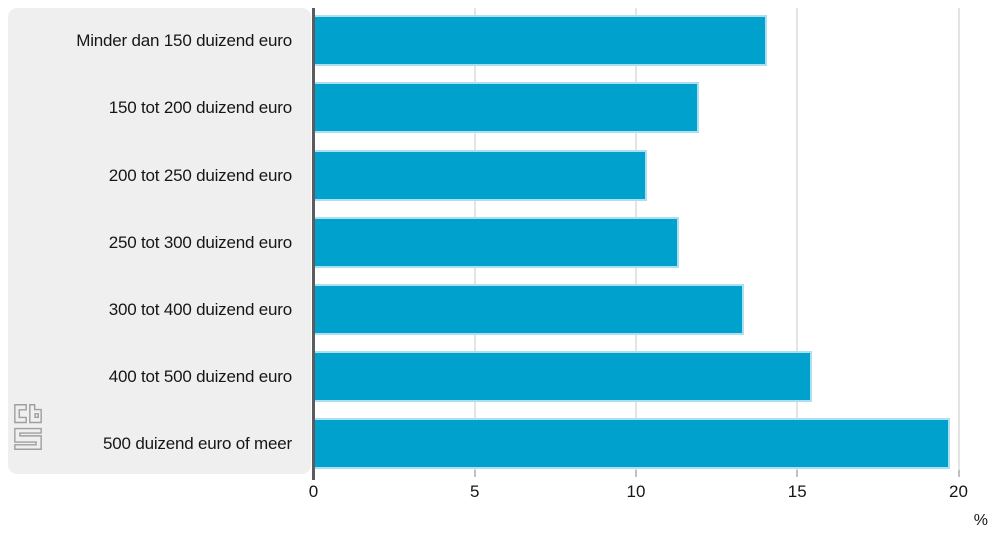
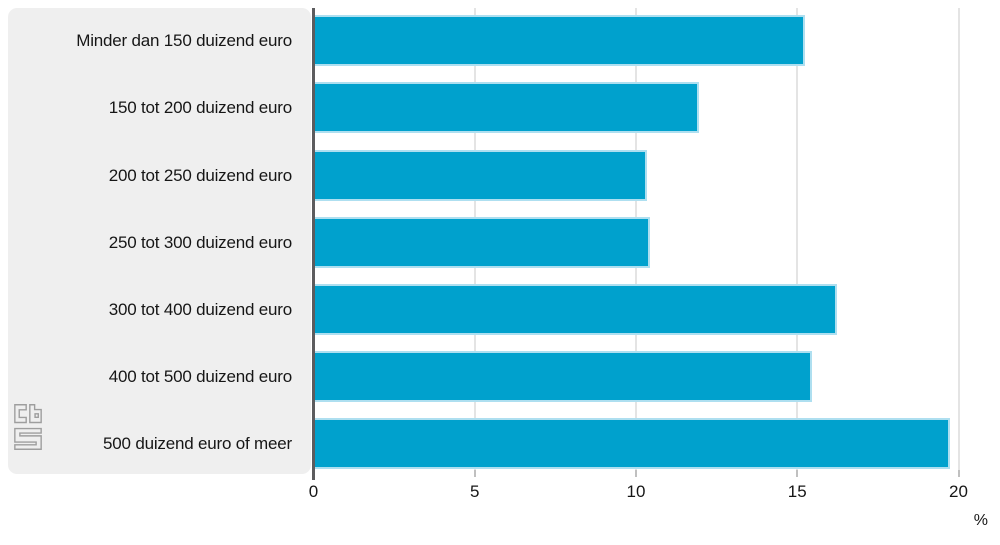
Minder dan 150 duizend euro: 14.0 -> 15.2
250 tot 300 duizend euro: 11.3 -> 10.4
300 tot 400 duizend euro: 13.3 -> 16.2
